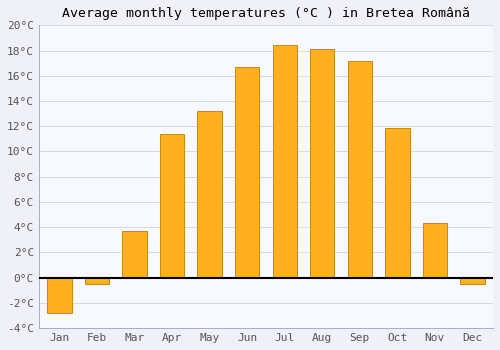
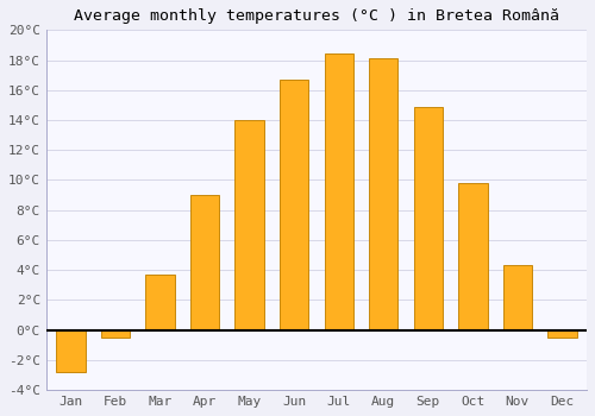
Apr: 11.4°C -> 9.0°C
May: 13.2°C -> 14.0°C
Sep: 17.2°C -> 14.9°C
Oct: 11.9°C -> 9.8°C
